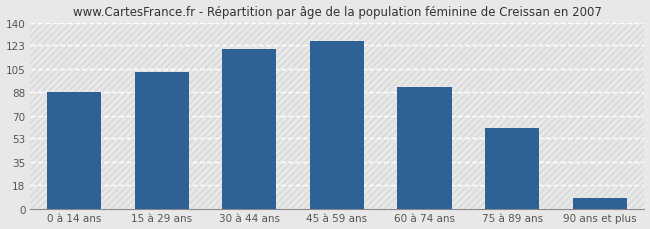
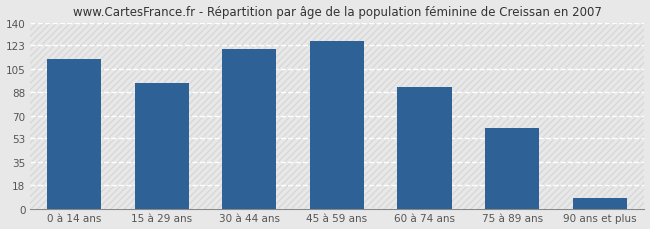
0 à 14 ans: 88 -> 113
15 à 29 ans: 103 -> 95
